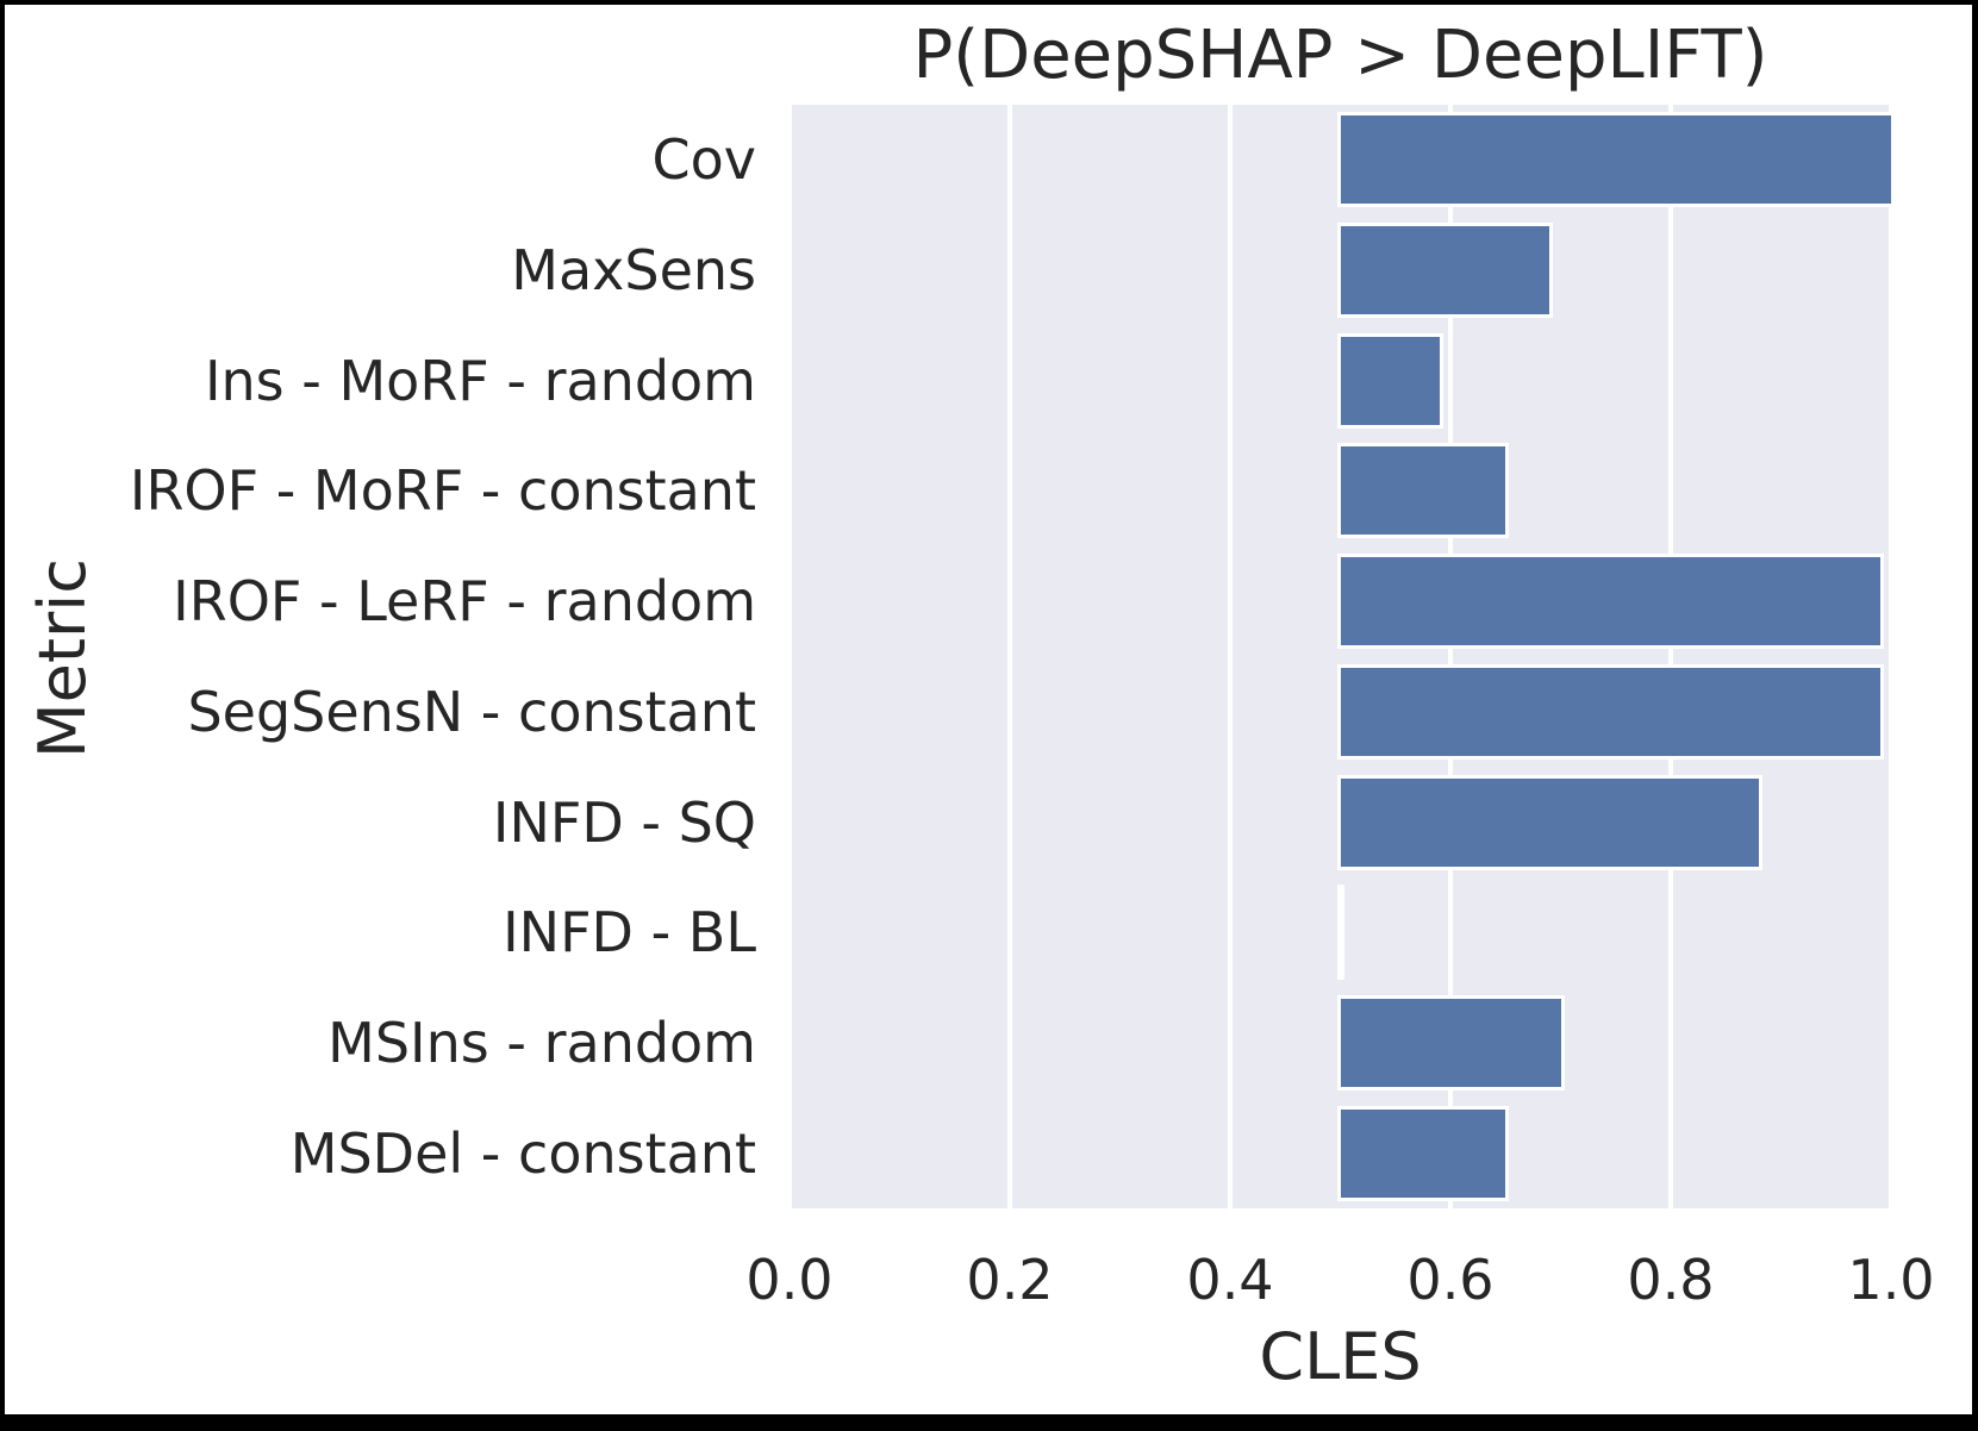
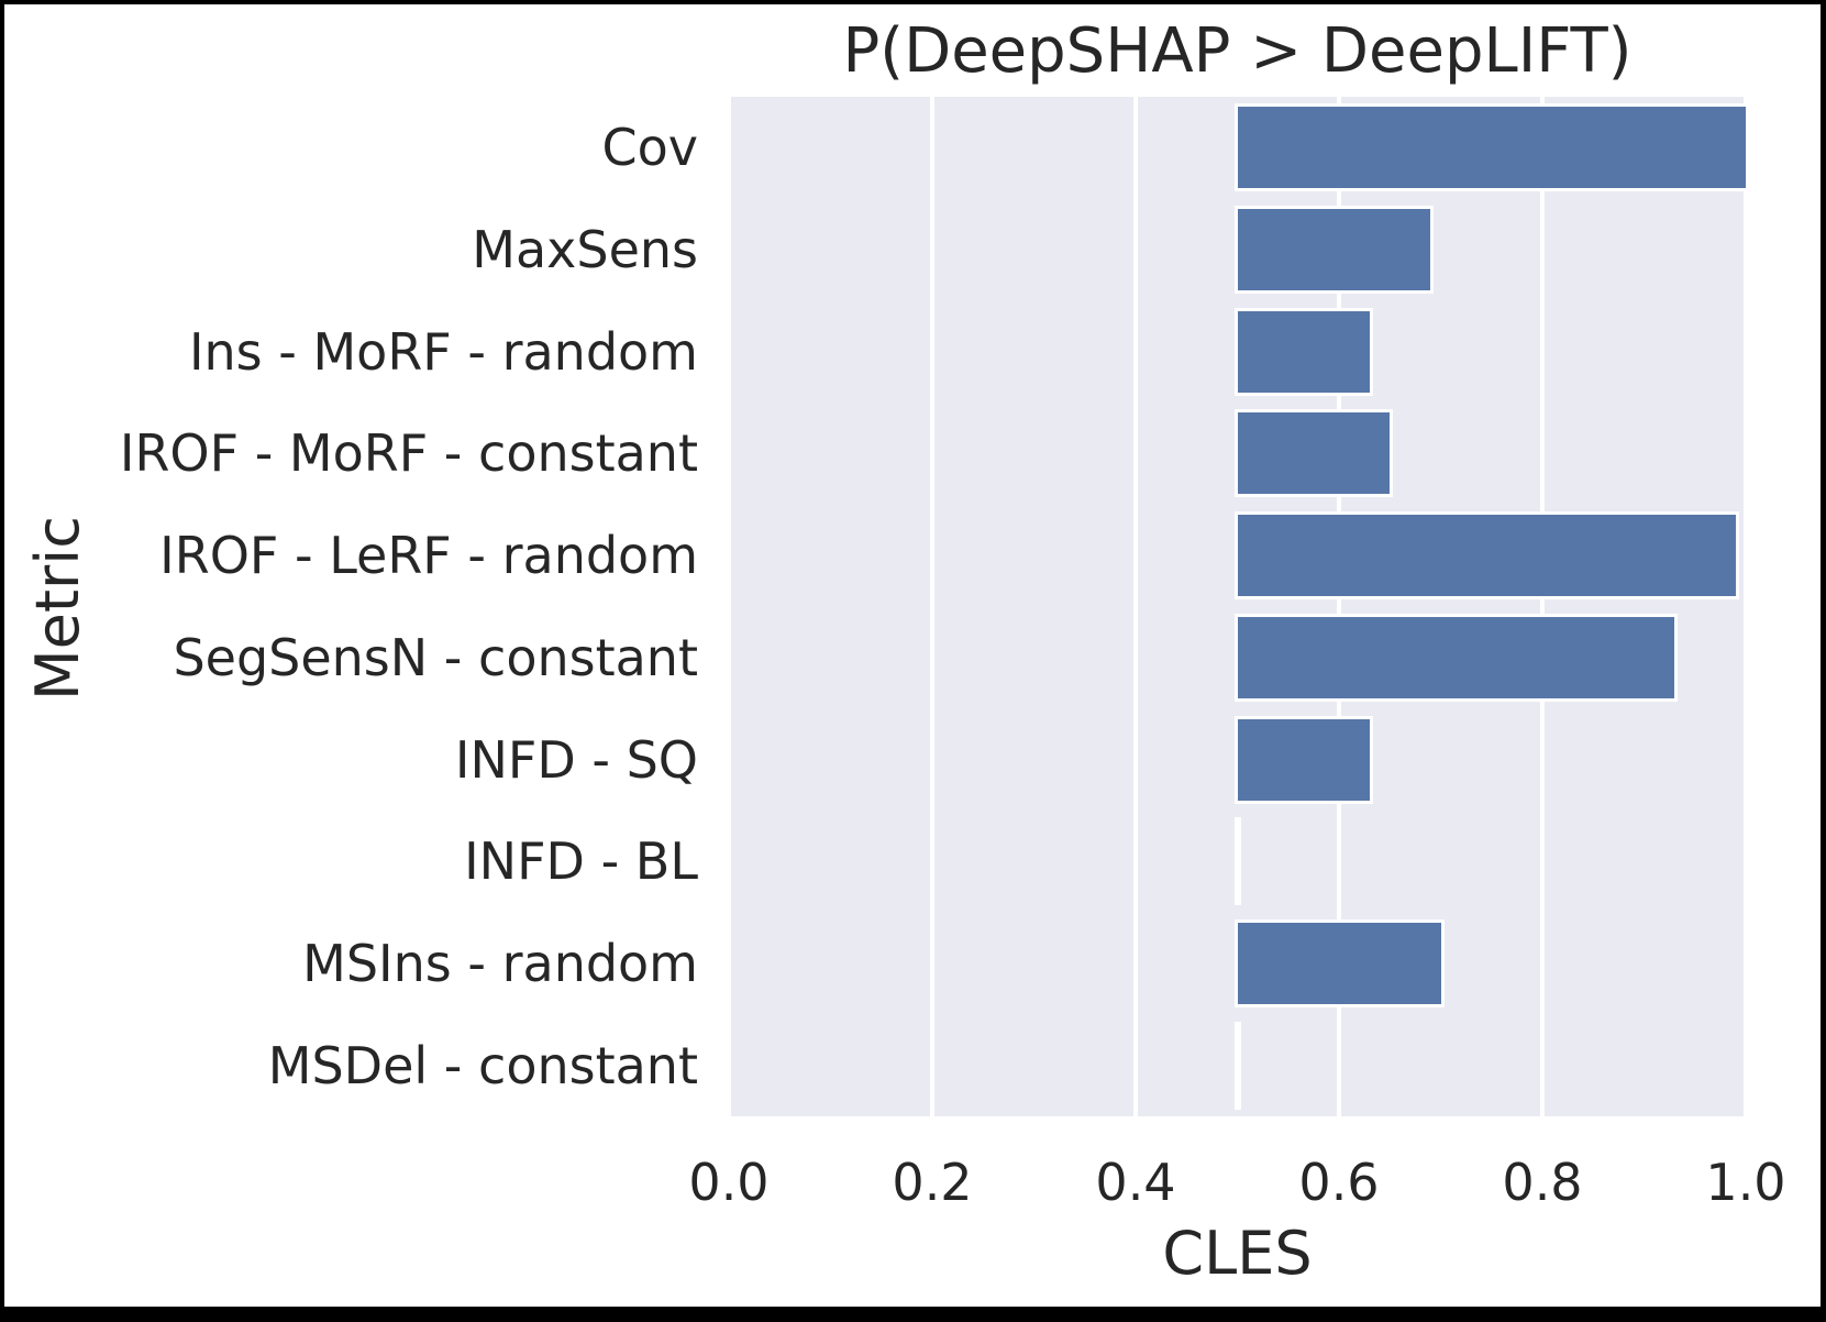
Ins - MoRF - random: 0.59 -> 0.63
SegSensN - constant: 0.99 -> 0.93
INFD - SQ: 0.88 -> 0.63
MSDel - constant: 0.65 -> 0.34
